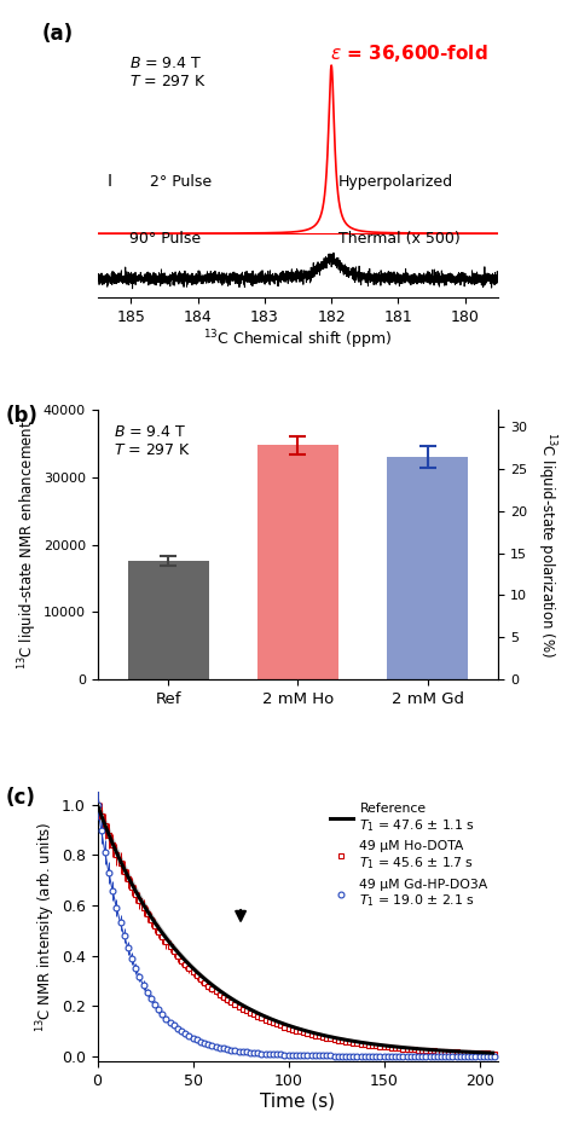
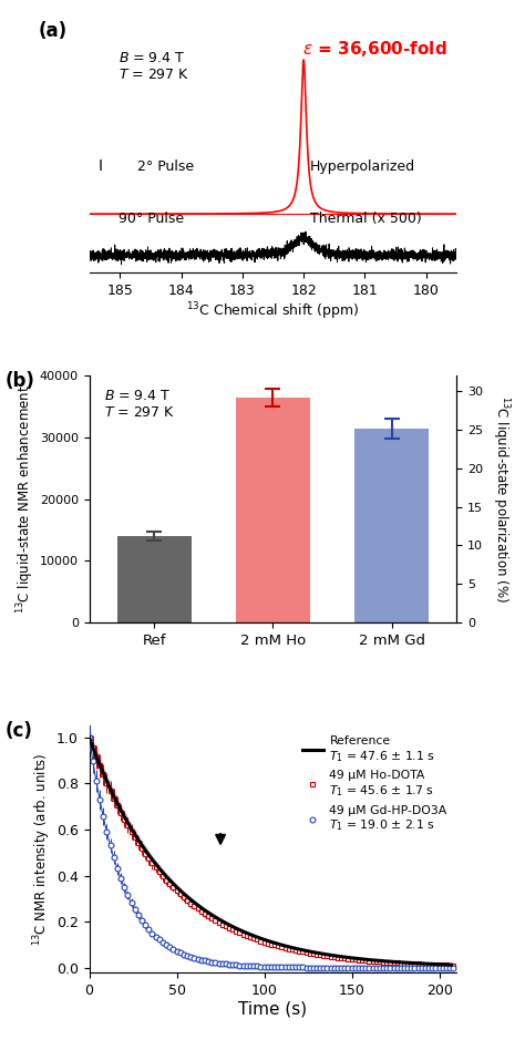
Ref: 17600 -> 14000
2 mM Ho: 34800 -> 36500
2 mM Gd: 33000 -> 31500
